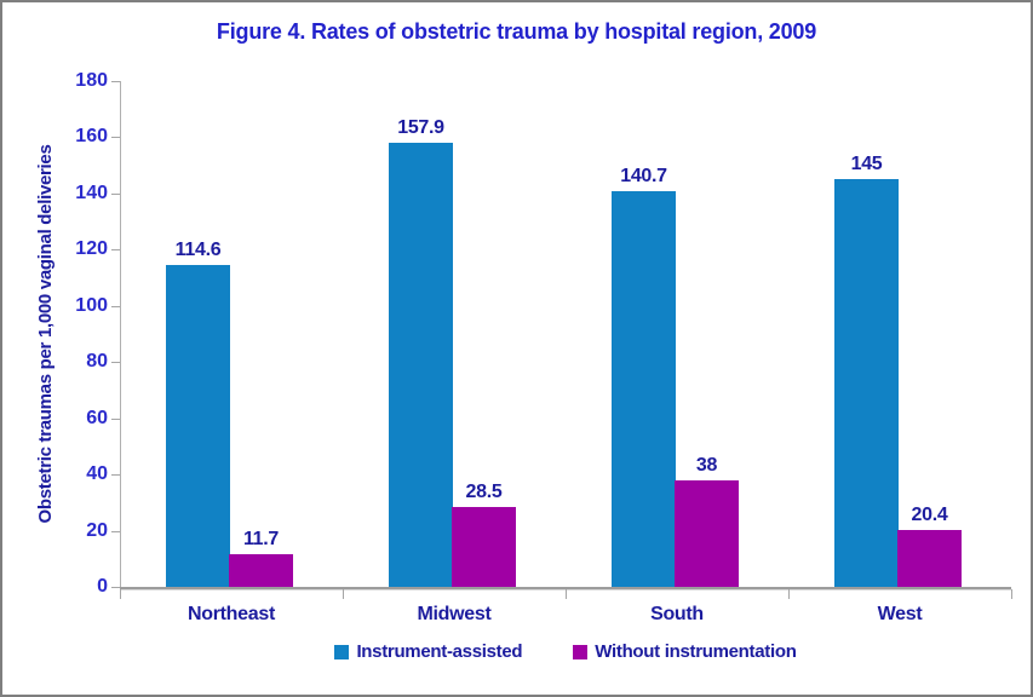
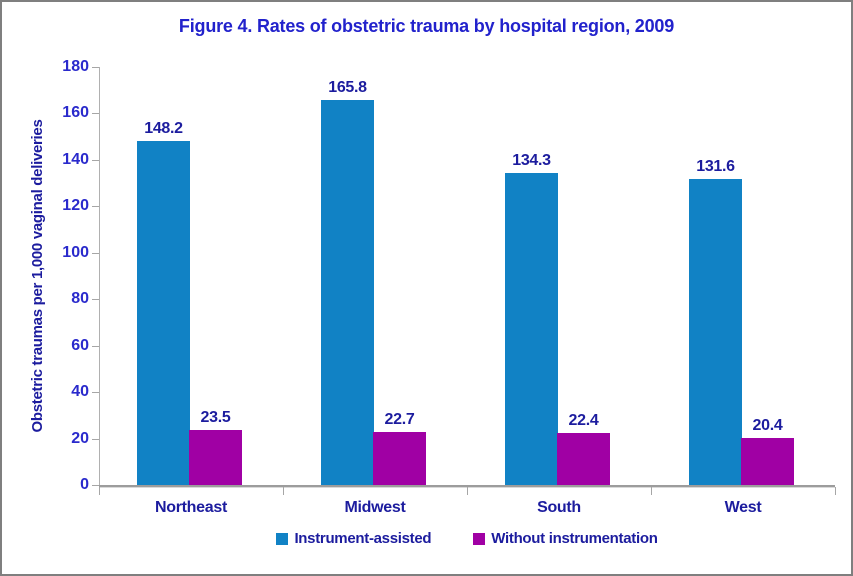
Instrument-assisted/Northeast: 114.6 -> 148.2
Without instrumentation/Northeast: 11.7 -> 23.5
Instrument-assisted/Midwest: 157.9 -> 165.8
Without instrumentation/Midwest: 28.5 -> 22.7
Instrument-assisted/South: 140.7 -> 134.3
Without instrumentation/South: 38 -> 22.4
Instrument-assisted/West: 145 -> 131.6
